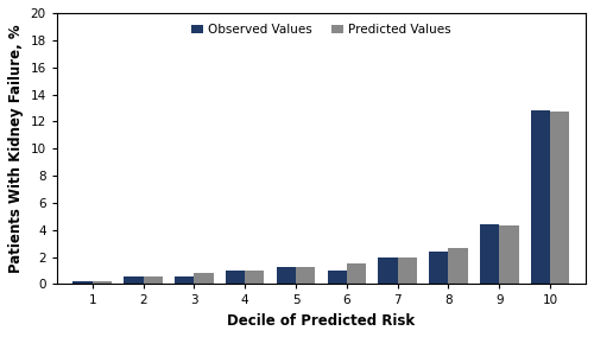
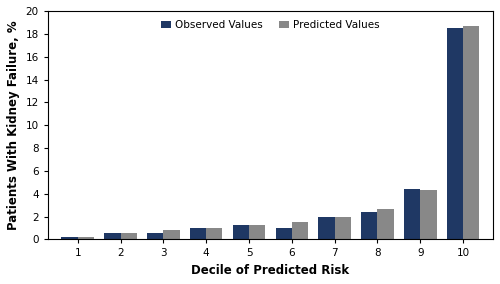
Observed Values/10: 12.8 -> 18.5
Predicted Values/10: 12.7 -> 18.7
